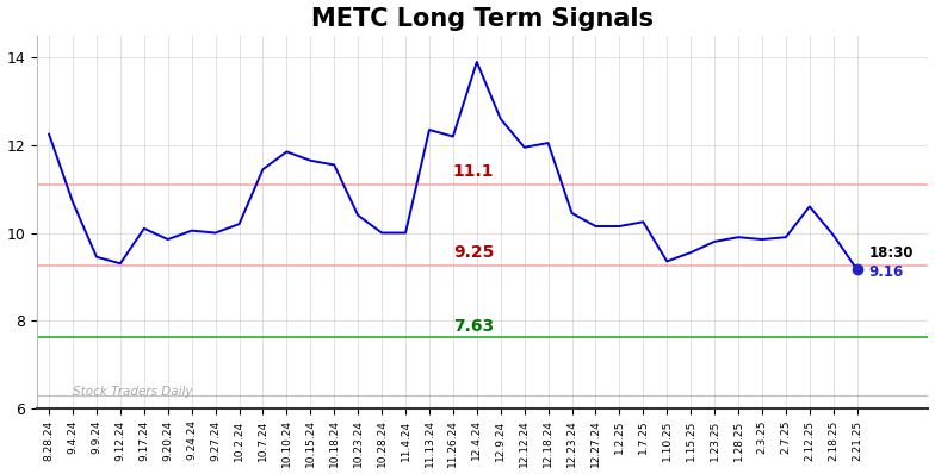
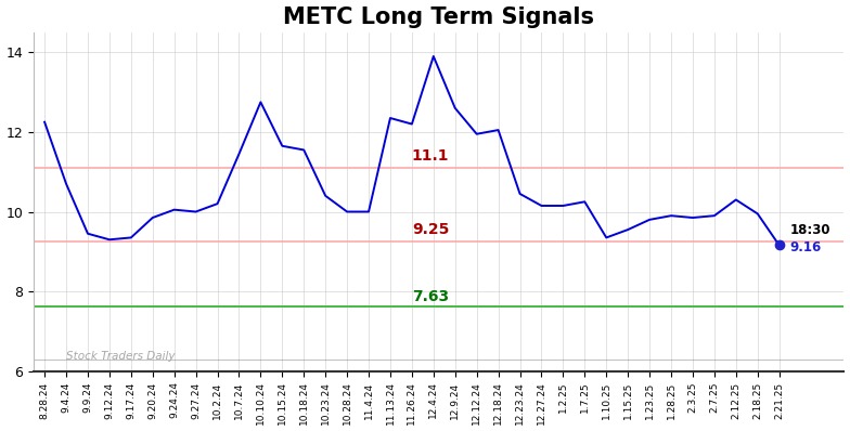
9.17.24: 10.10 -> 9.35
10.10.24: 11.85 -> 12.75
2.12.25: 10.60 -> 10.30
